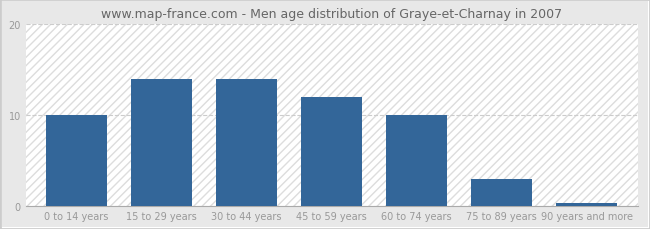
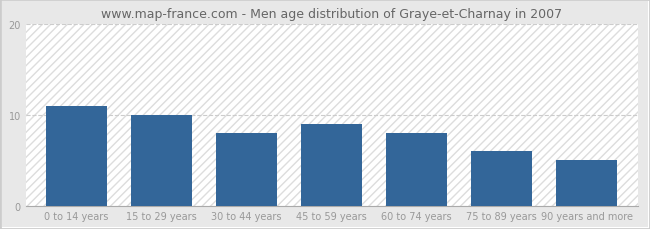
0 to 14 years: 10.0 -> 11.0
15 to 29 years: 14.0 -> 10.0
30 to 44 years: 14.0 -> 8.0
45 to 59 years: 12.0 -> 9.0
60 to 74 years: 10.0 -> 8.0
75 to 89 years: 3.0 -> 6.0
90 years and more: 0.3 -> 5.0
